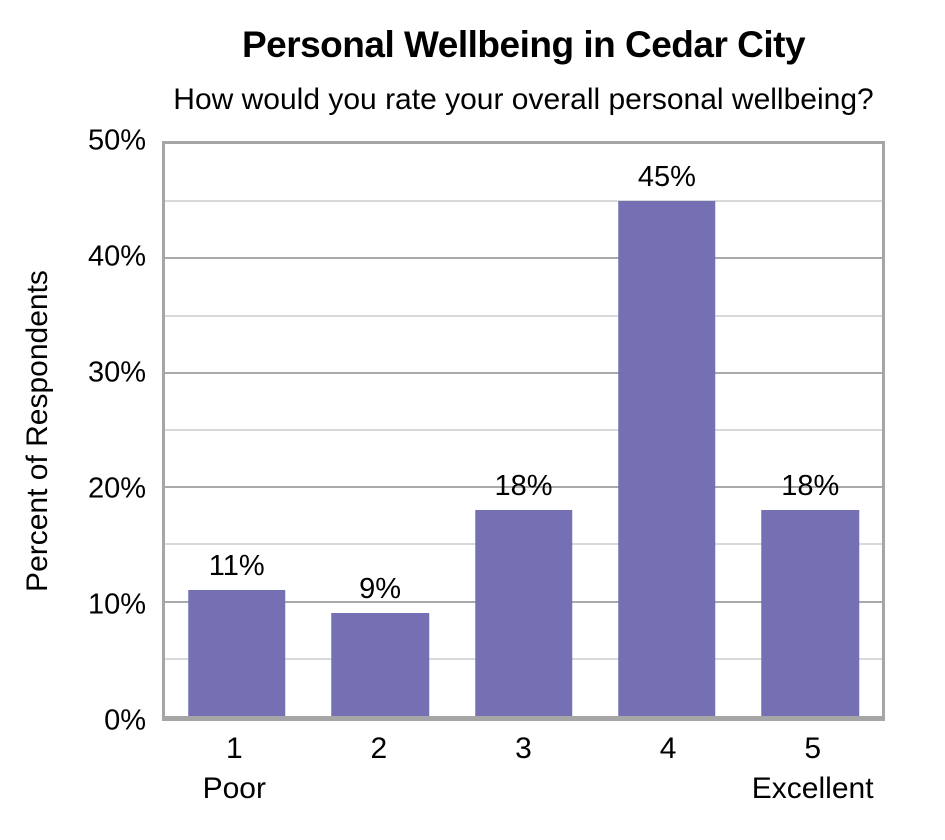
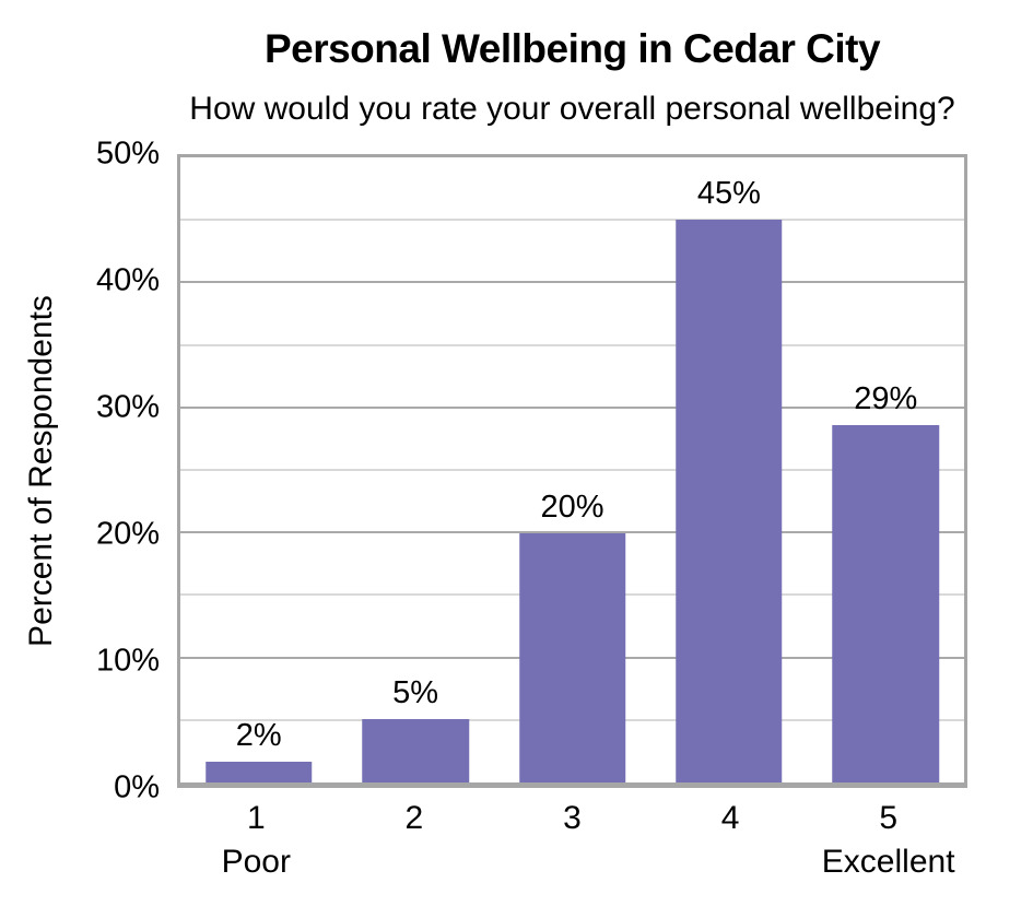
1: 11% -> 2%
2: 9% -> 5%
3: 18% -> 20%
5: 18% -> 29%
